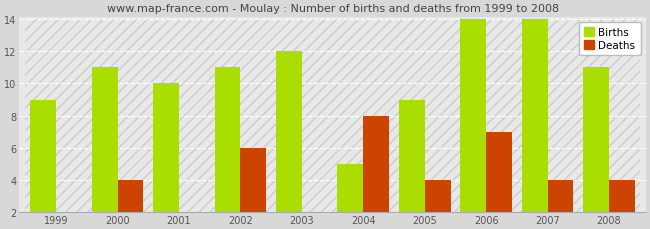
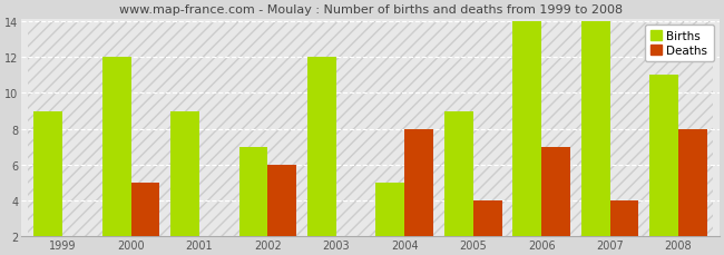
Births/2000: 11 -> 12
Deaths/2000: 4 -> 5
Births/2001: 10 -> 9
Births/2002: 11 -> 7
Deaths/2008: 4 -> 8
